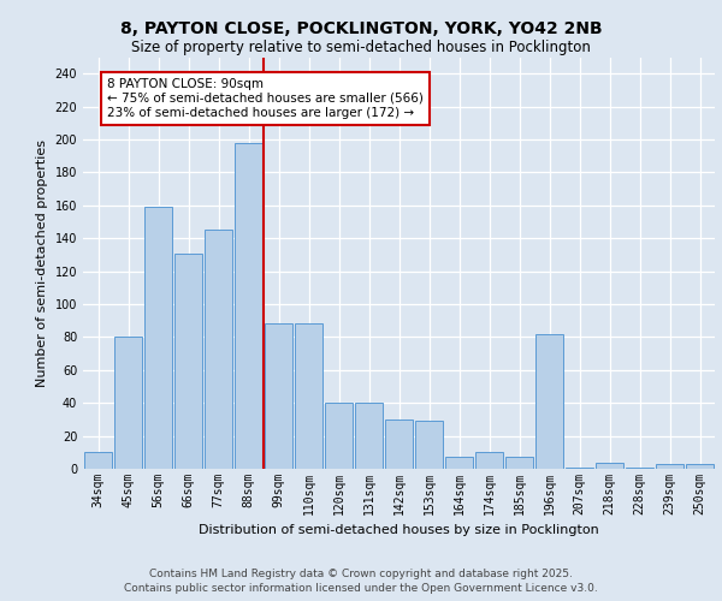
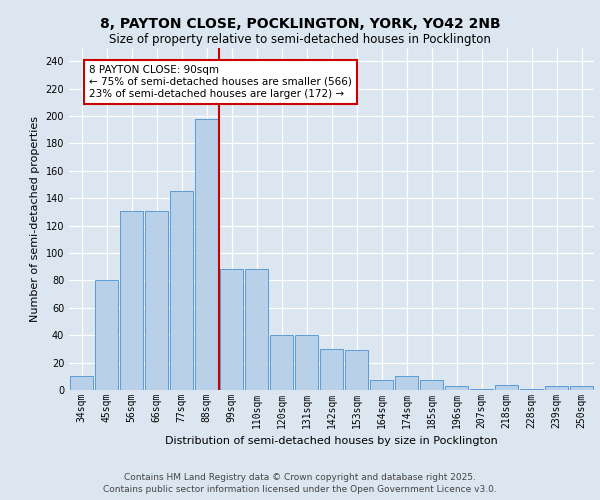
56sqm: 159 -> 131
196sqm: 82 -> 3
